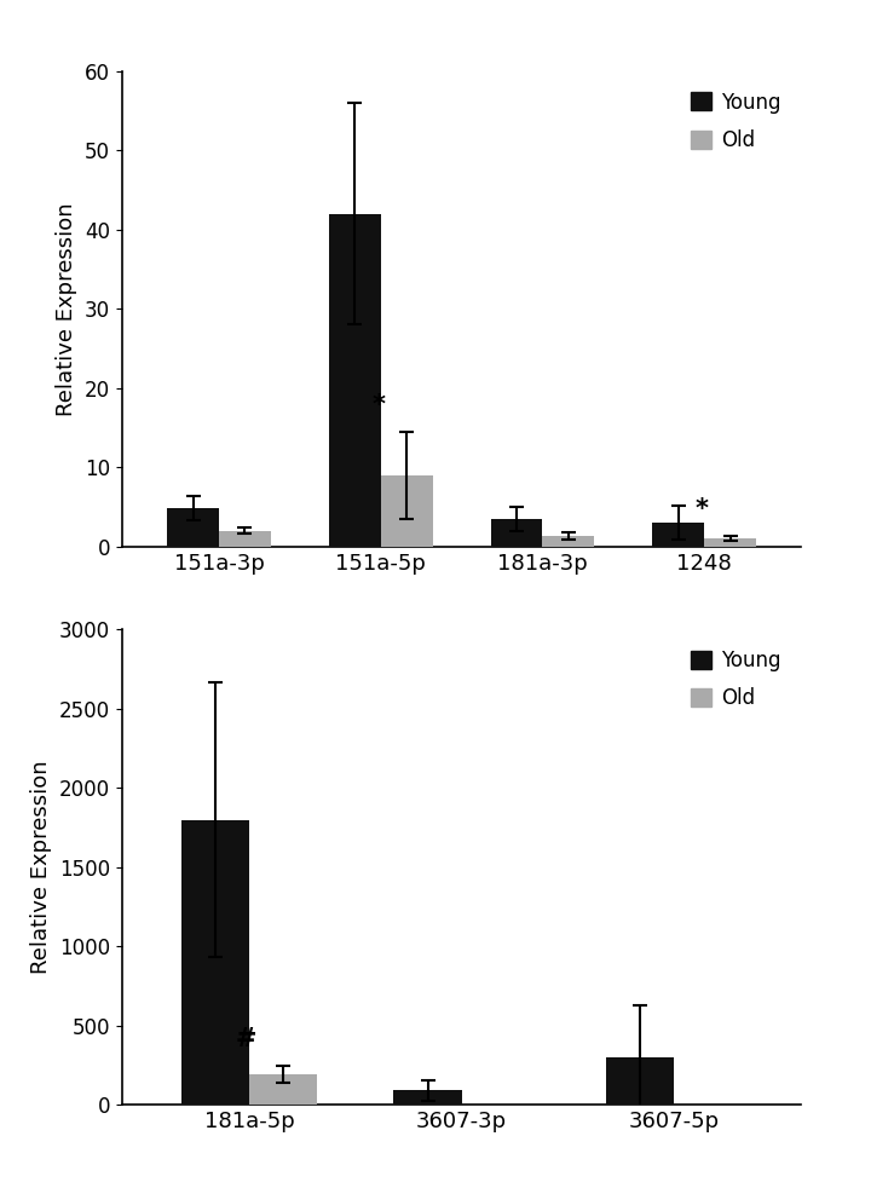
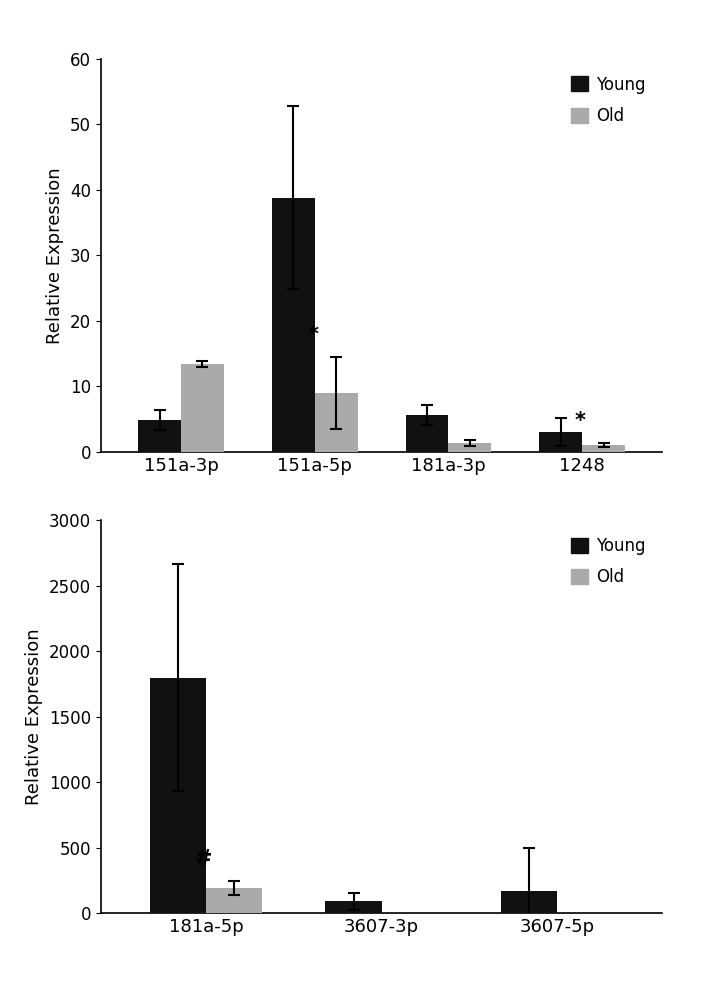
Old/151a-3p: 2.0 -> 13.4
Young/151a-5p: 42.0 -> 38.8
Young/181a-3p: 3.5 -> 5.6
Young/3607-5p: 300 -> 170
